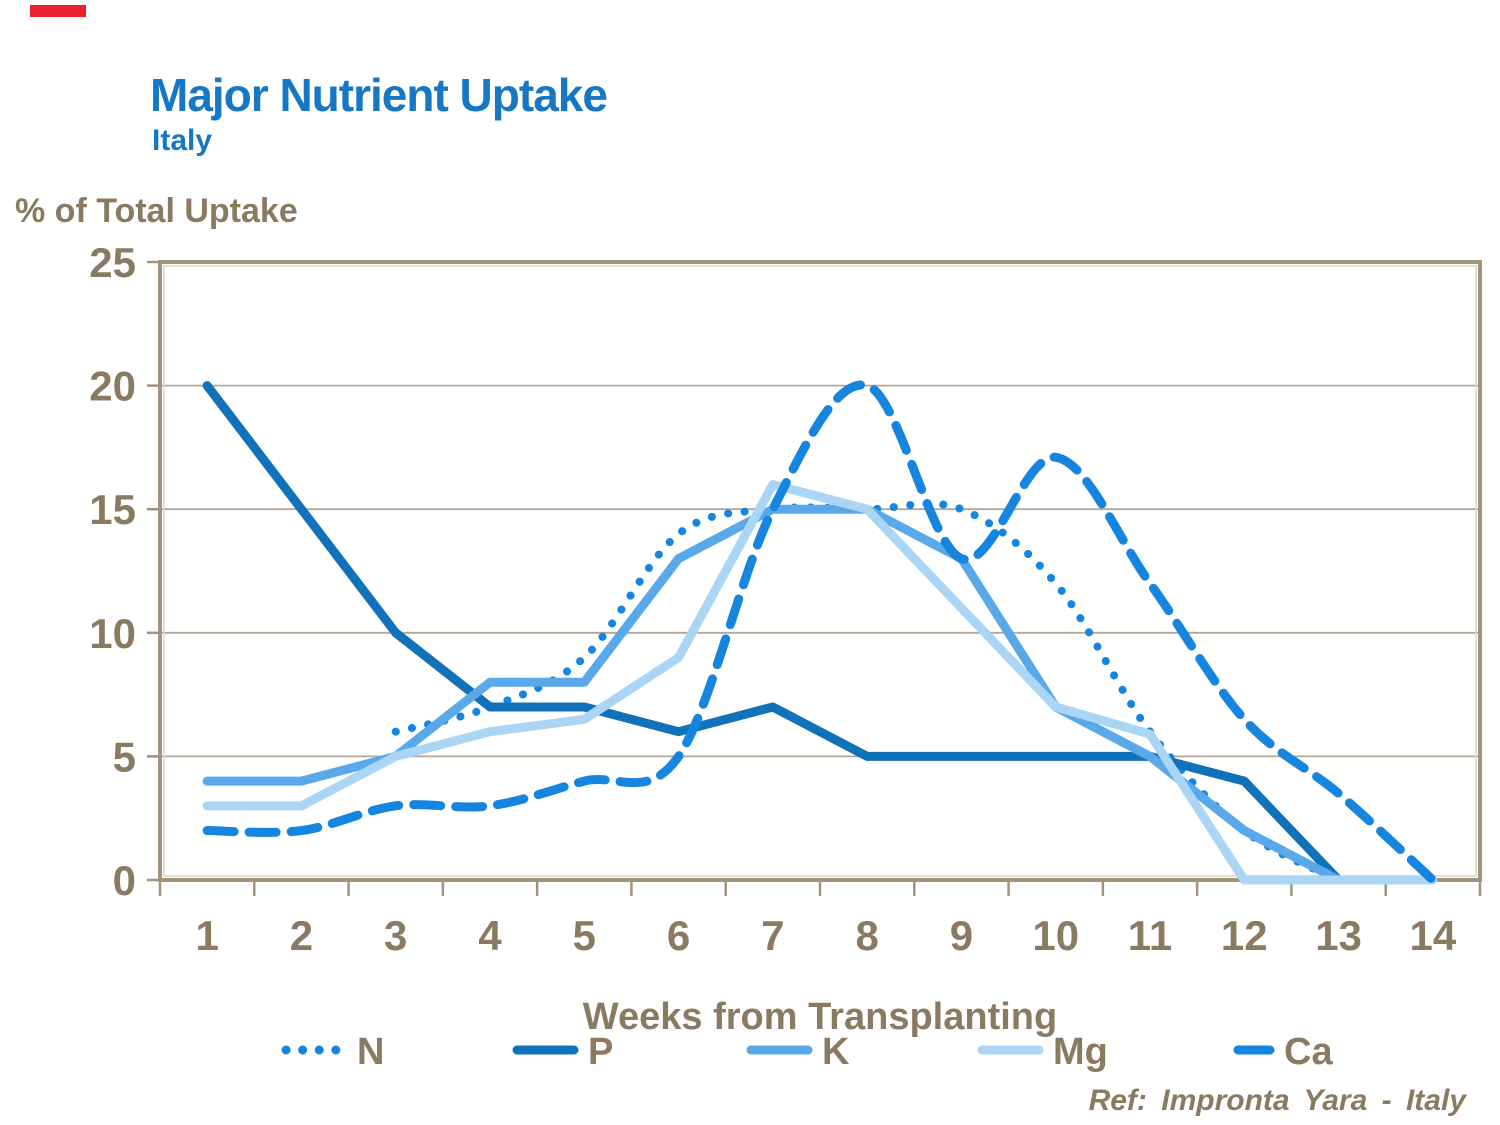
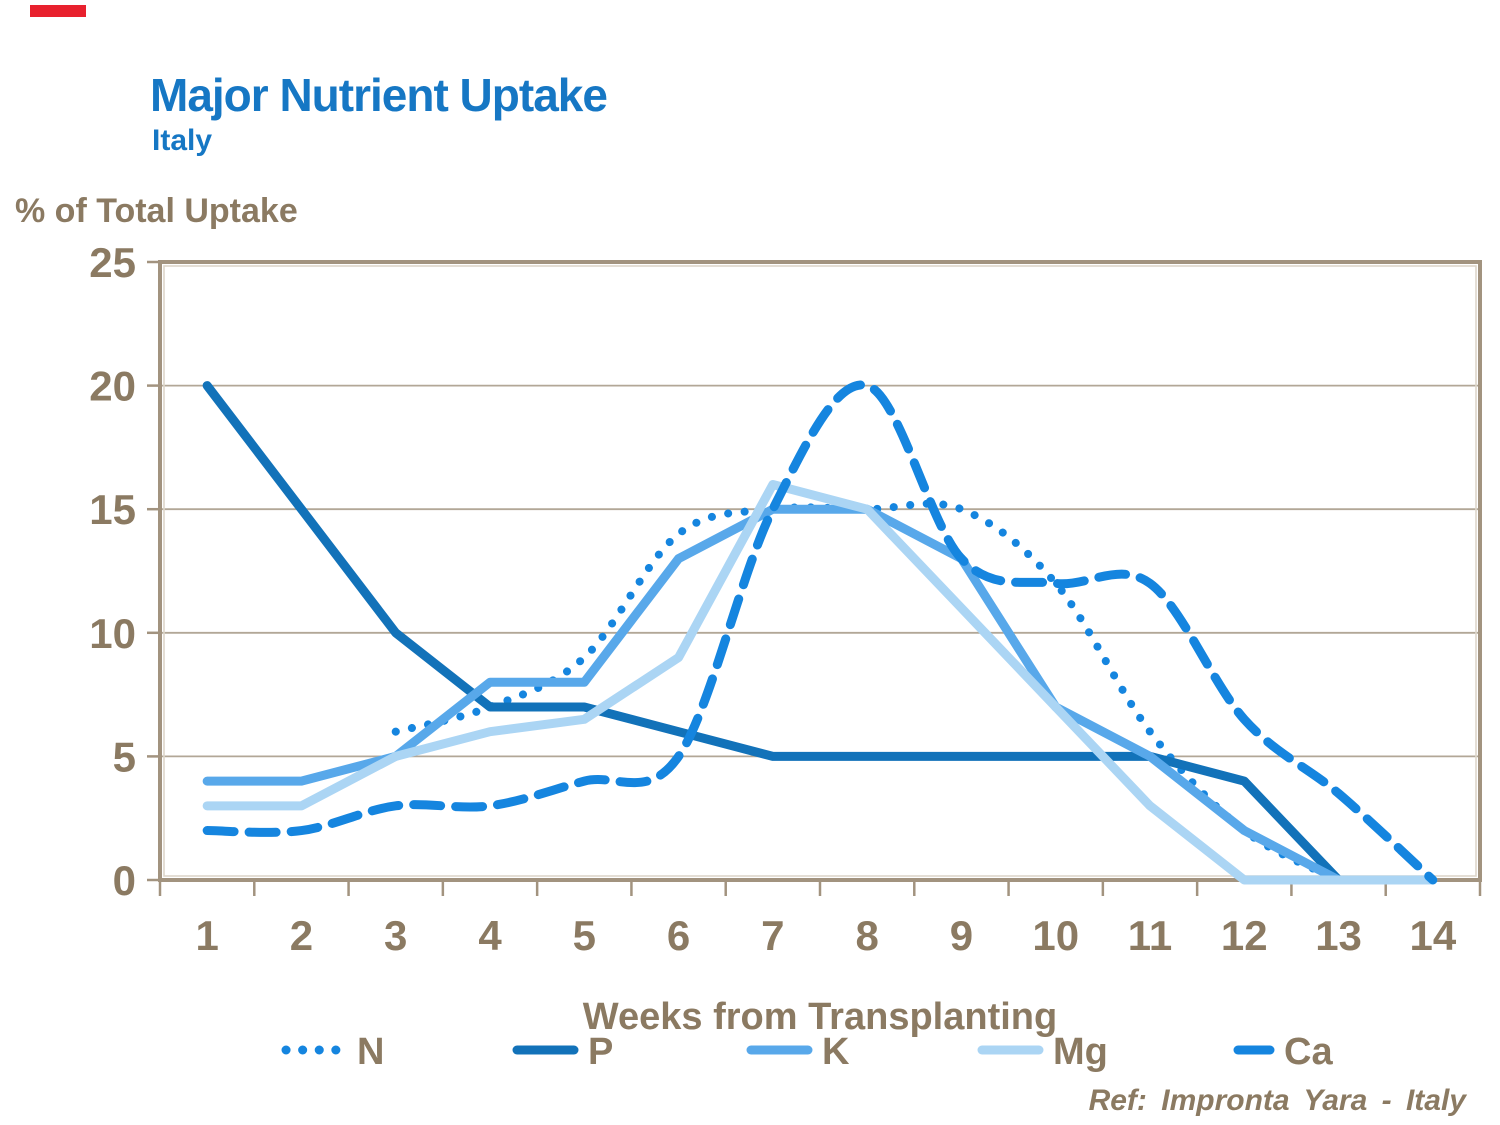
P/7: 7 -> 5
Ca/10: 17.1 -> 12.0
Mg/11: 5.9 -> 3.0
